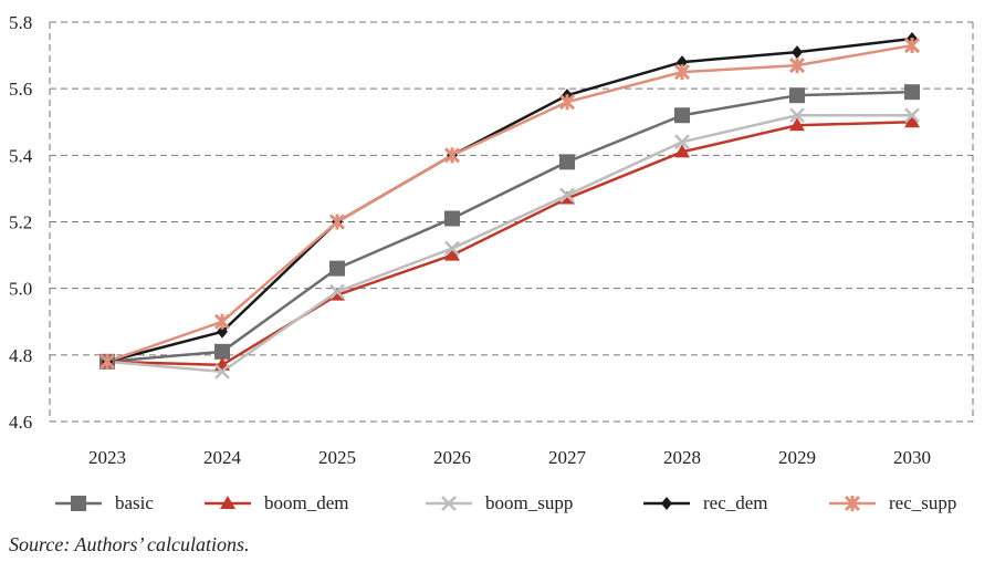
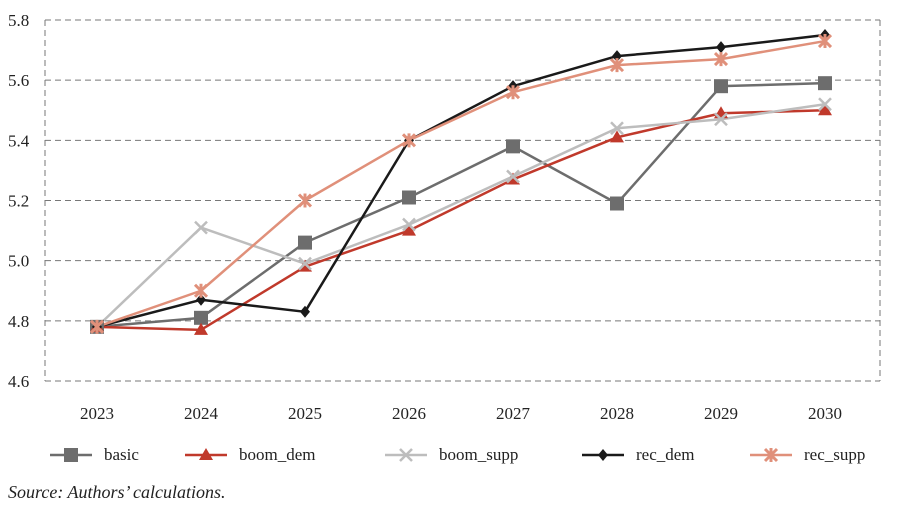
boom_supp/2024: 4.75 -> 5.11
rec_dem/2025: 5.20 -> 4.83
basic/2028: 5.52 -> 5.19
boom_supp/2029: 5.52 -> 5.47
